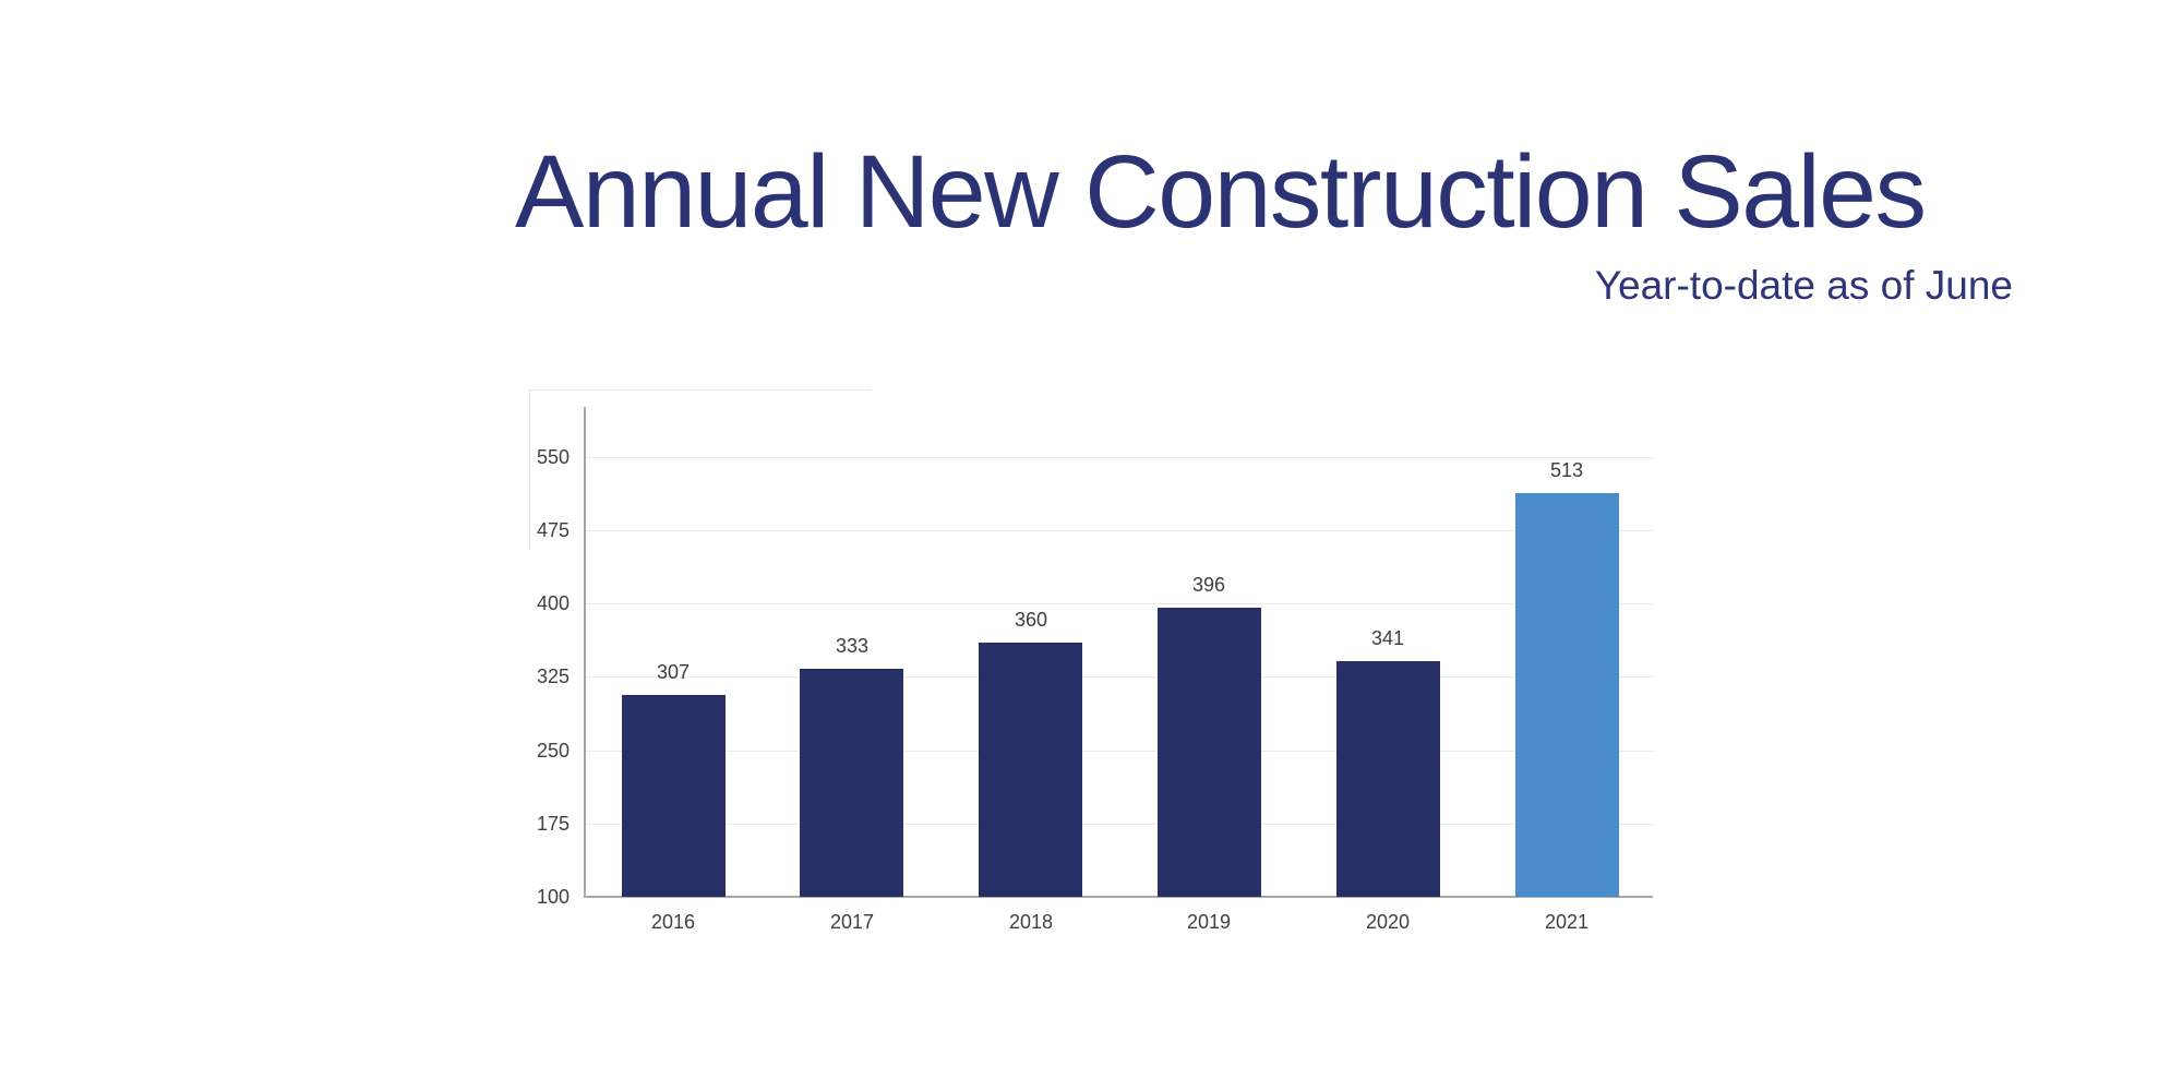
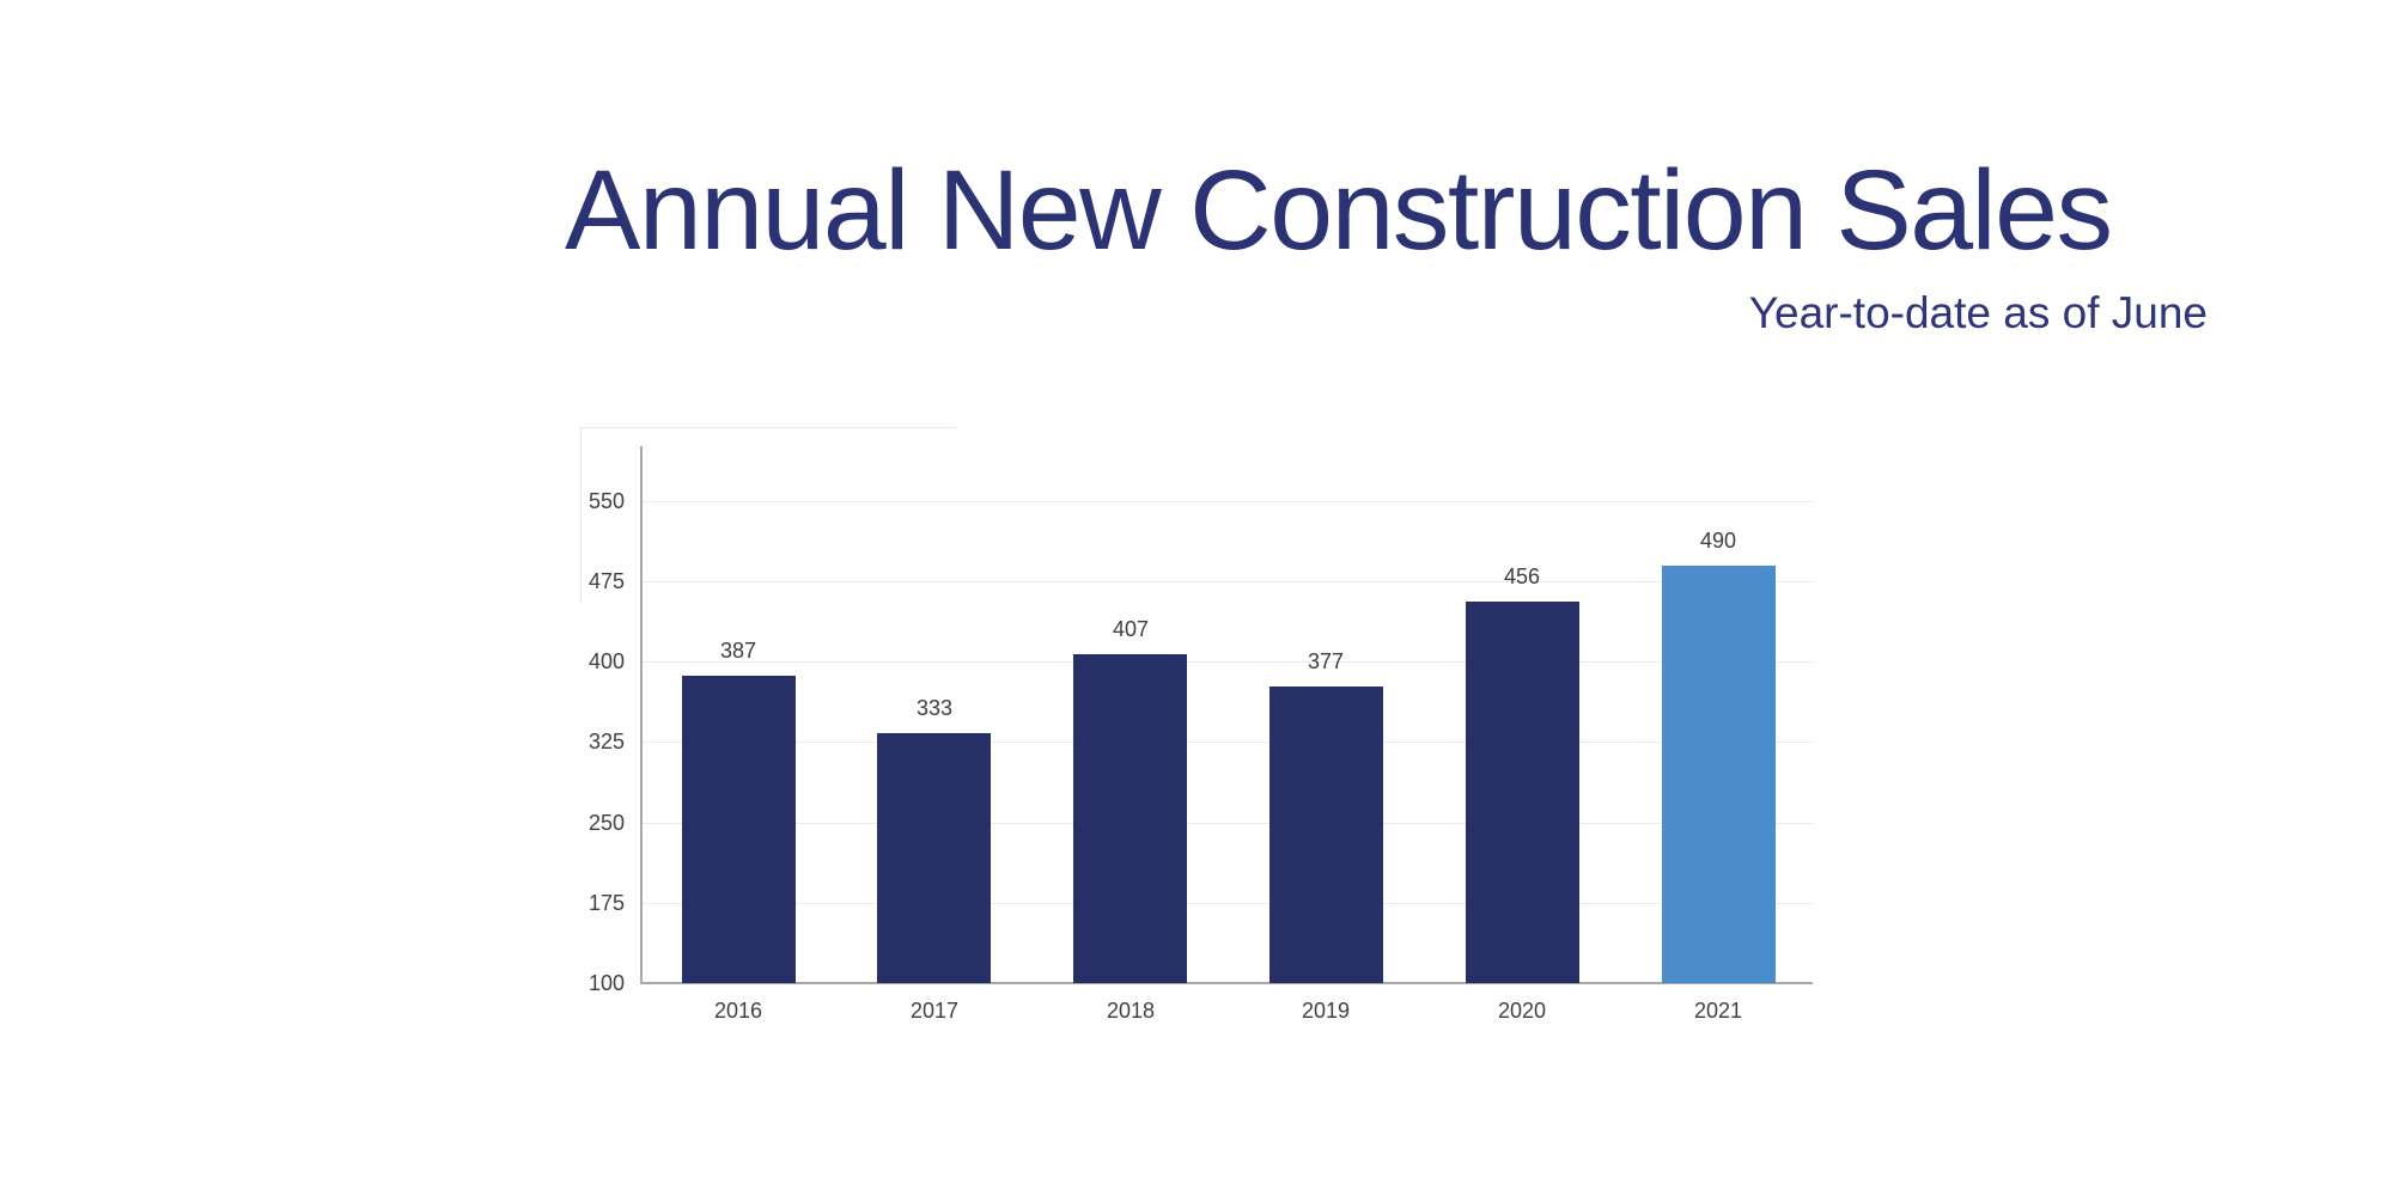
2016: 307 -> 387
2018: 360 -> 407
2019: 396 -> 377
2020: 341 -> 456
2021: 513 -> 490
